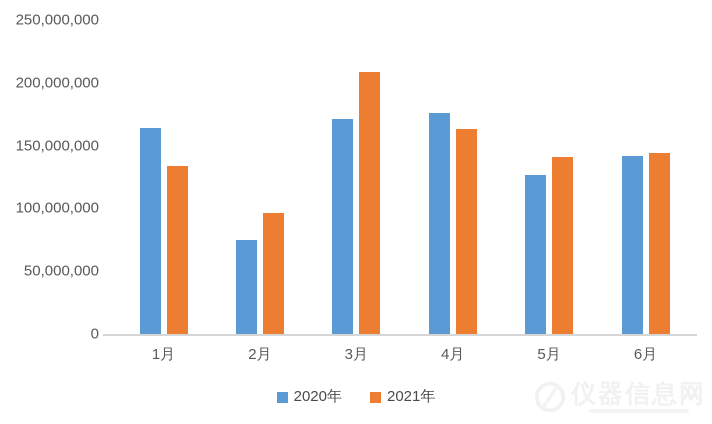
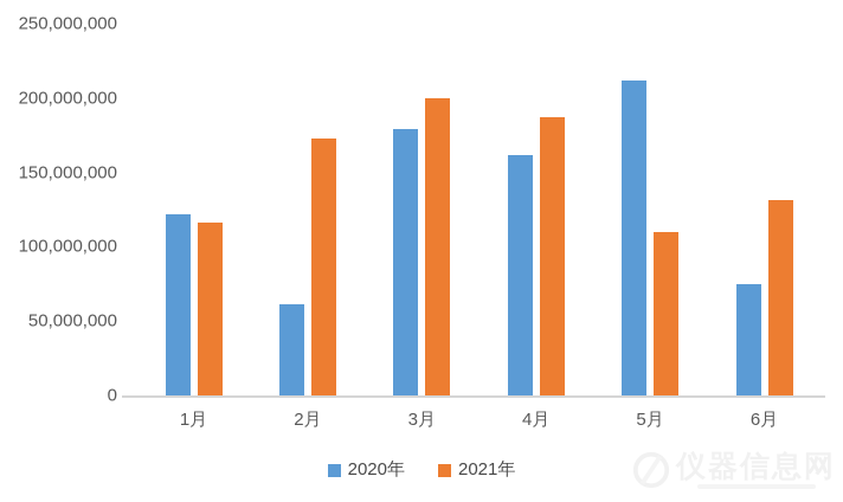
2020年/1月: 164000000 -> 122000000
2021年/1月: 134000000 -> 116000000
2020年/2月: 75000000 -> 61000000
2021年/2月: 96000000 -> 173000000
2020年/3月: 171000000 -> 179000000
2021年/3月: 209000000 -> 200000000
2020年/4月: 176000000 -> 162000000
2021年/4月: 163000000 -> 187000000
2020年/5月: 127000000 -> 212000000
2021年/5月: 141000000 -> 110000000
2020年/6月: 142000000 -> 75000000
2021年/6月: 144000000 -> 131000000
